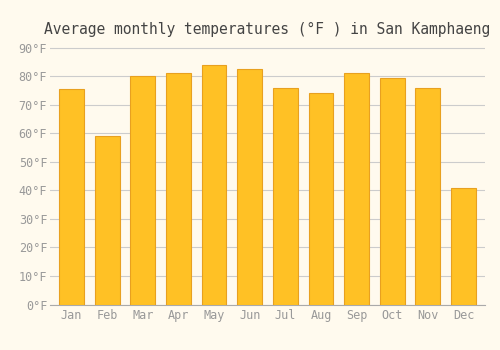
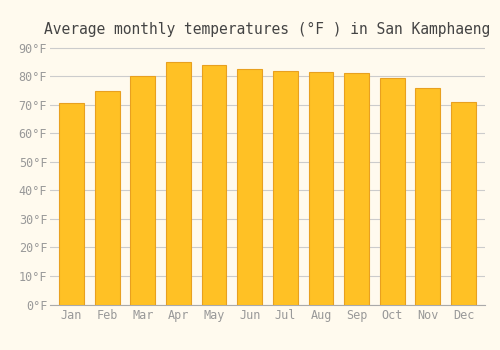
Jan: 75.5°F -> 70.5°F
Feb: 59.0°F -> 75.0°F
Apr: 81.0°F -> 85.0°F
Jul: 76.0°F -> 82.0°F
Aug: 74.0°F -> 81.5°F
Dec: 41.0°F -> 71.0°F
